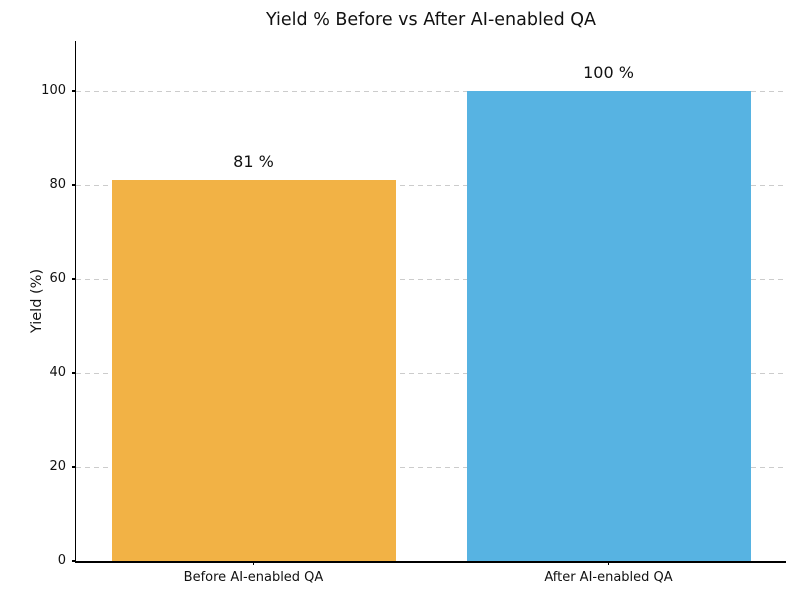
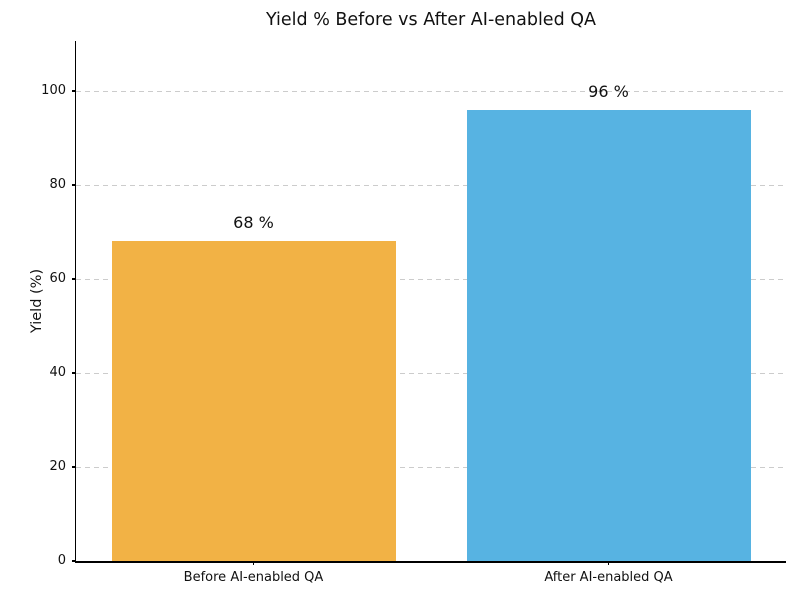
Before AI-enabled QA: 81 -> 68
After AI-enabled QA: 100 -> 96
